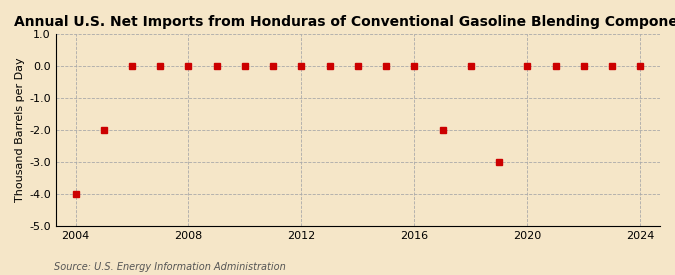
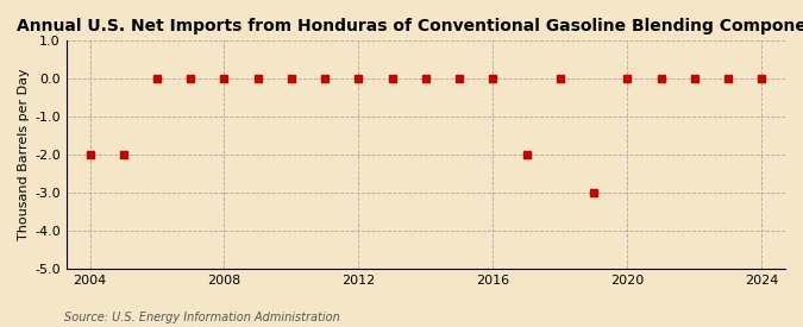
2004: -4 -> -2
